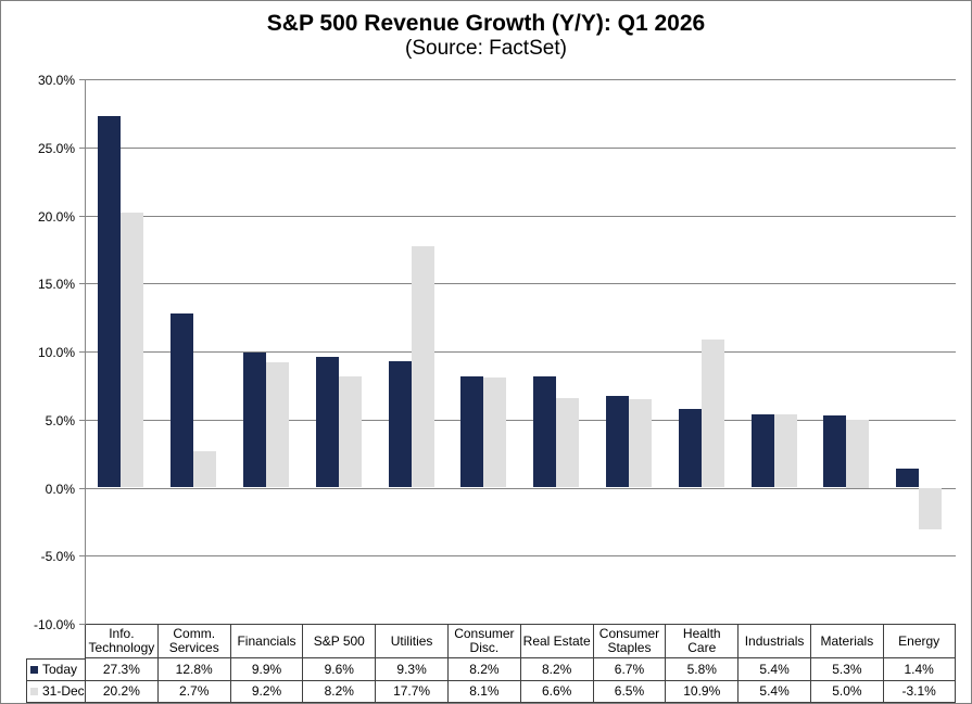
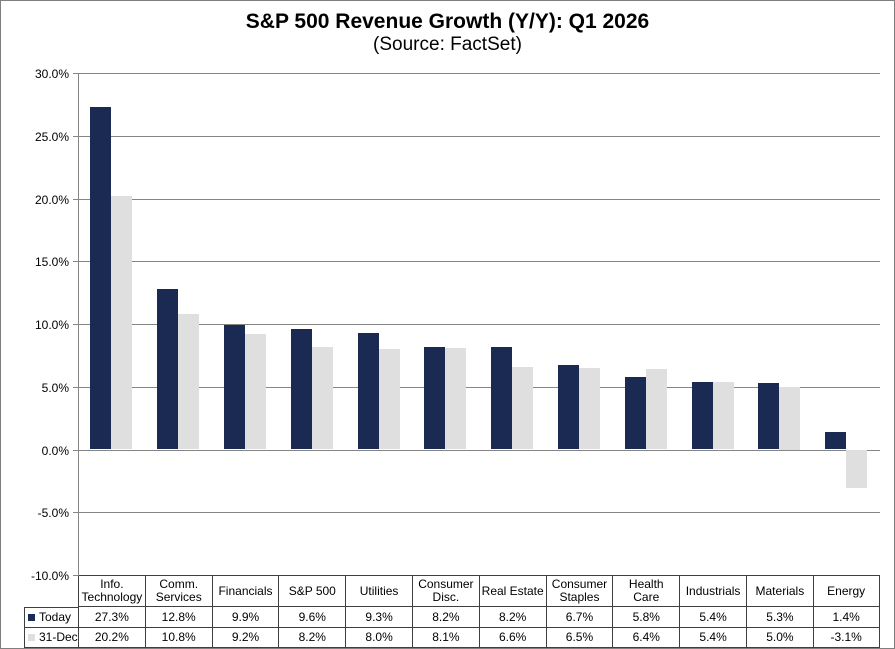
31-Dec/Comm. Services: 2.7% -> 10.8%
31-Dec/Utilities: 17.7% -> 8.0%
31-Dec/Health Care: 10.9% -> 6.4%
